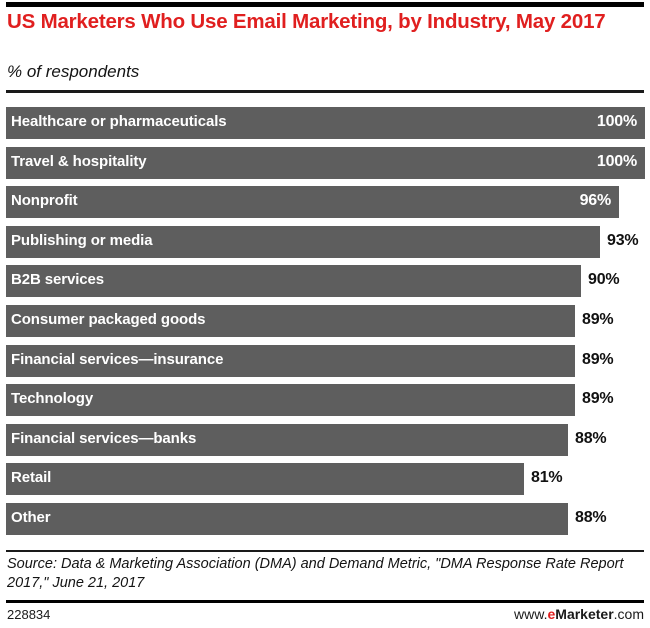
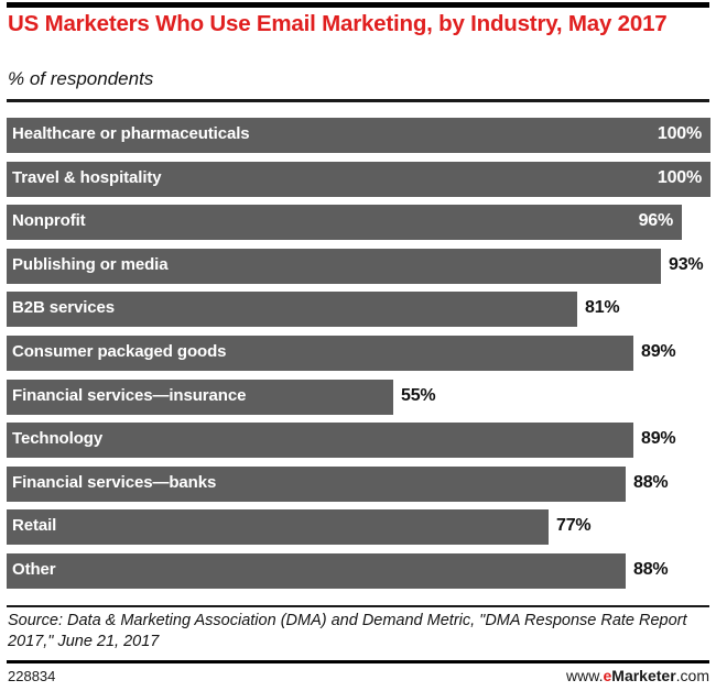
B2B services: 90% -> 81%
Financial services—insurance: 89% -> 55%
Retail: 81% -> 77%
